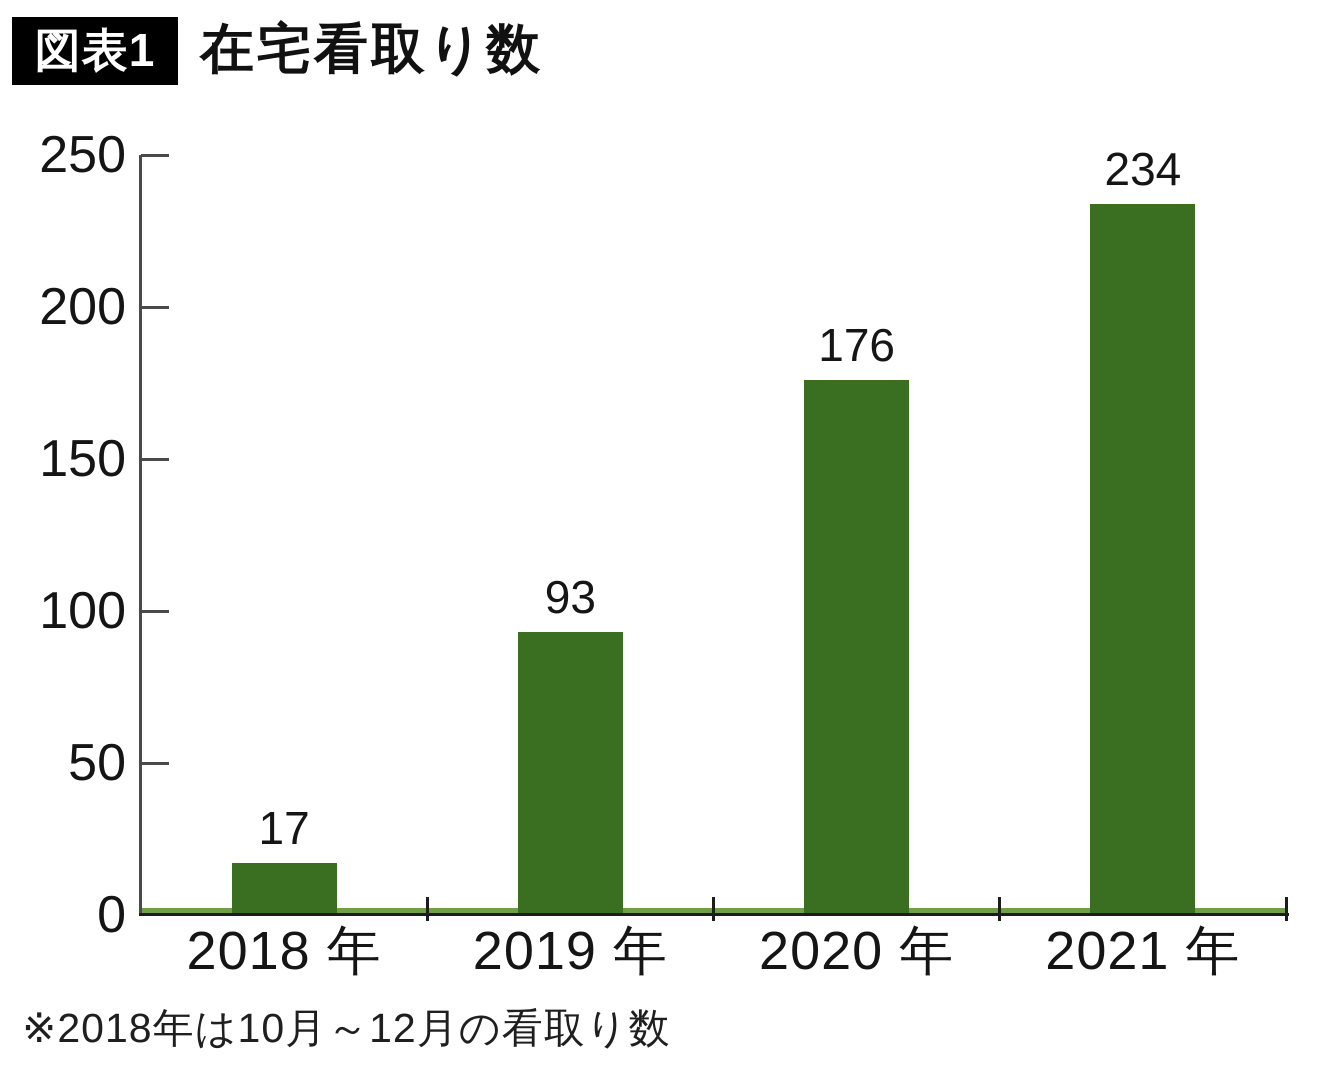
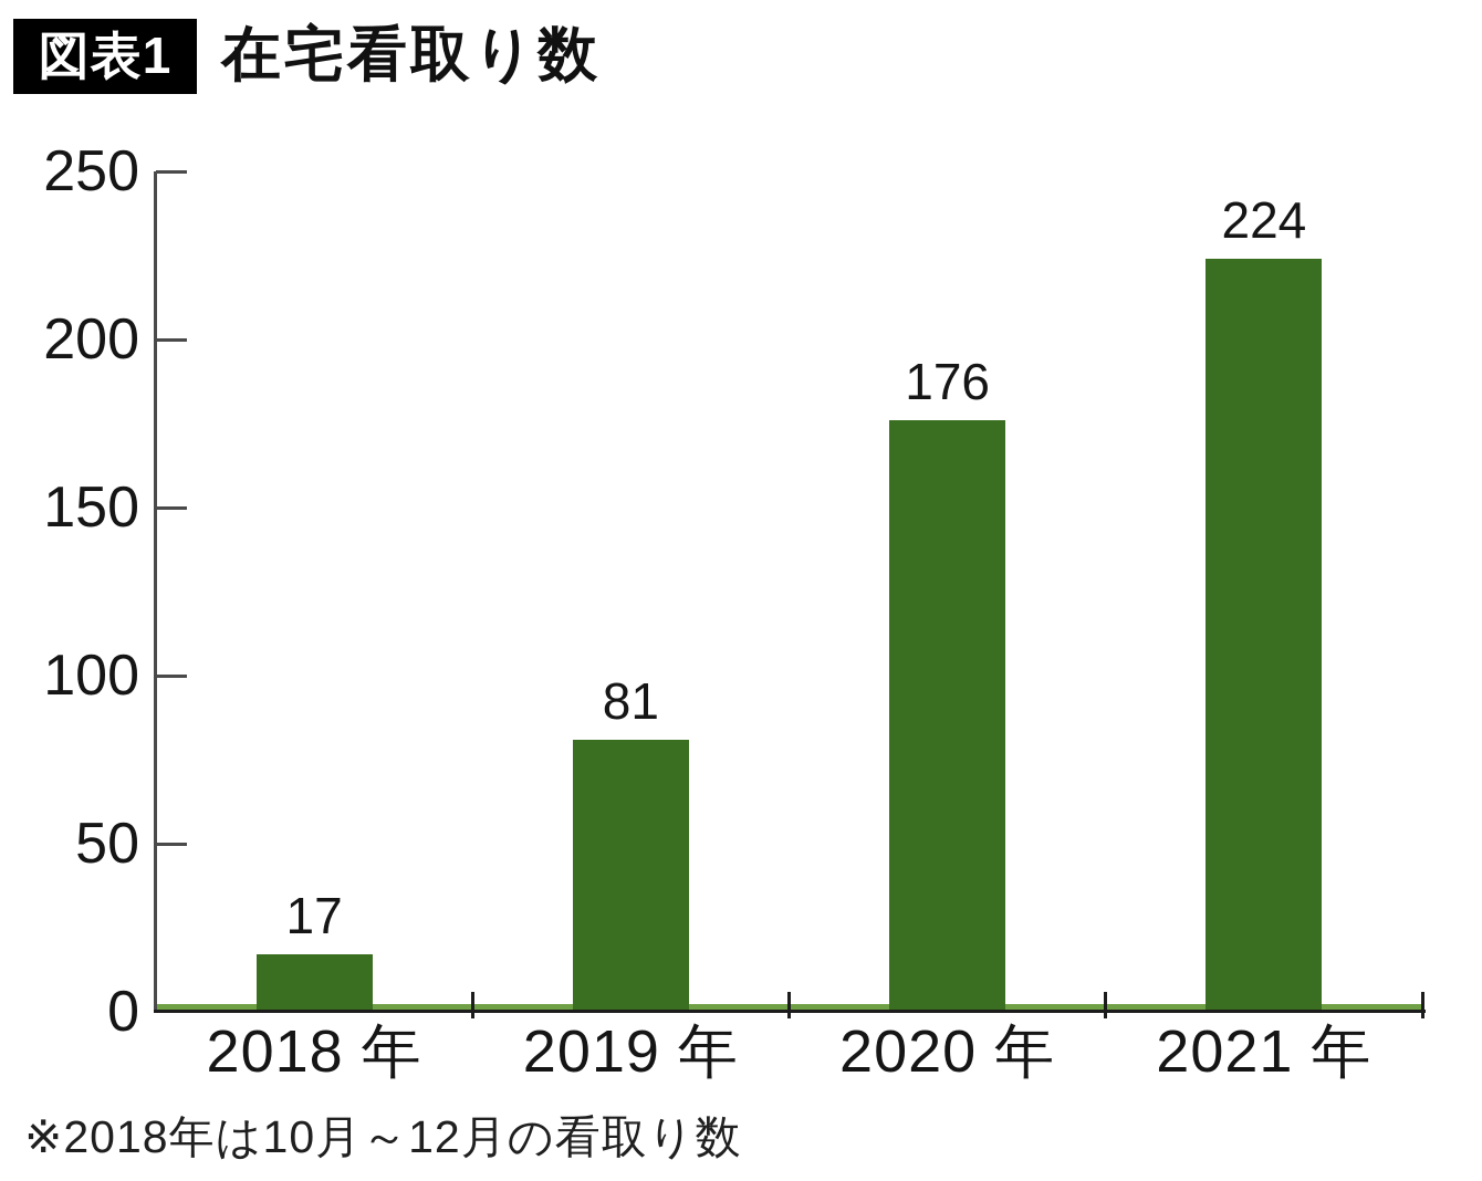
2019 年: 93 -> 81
2021 年: 234 -> 224
